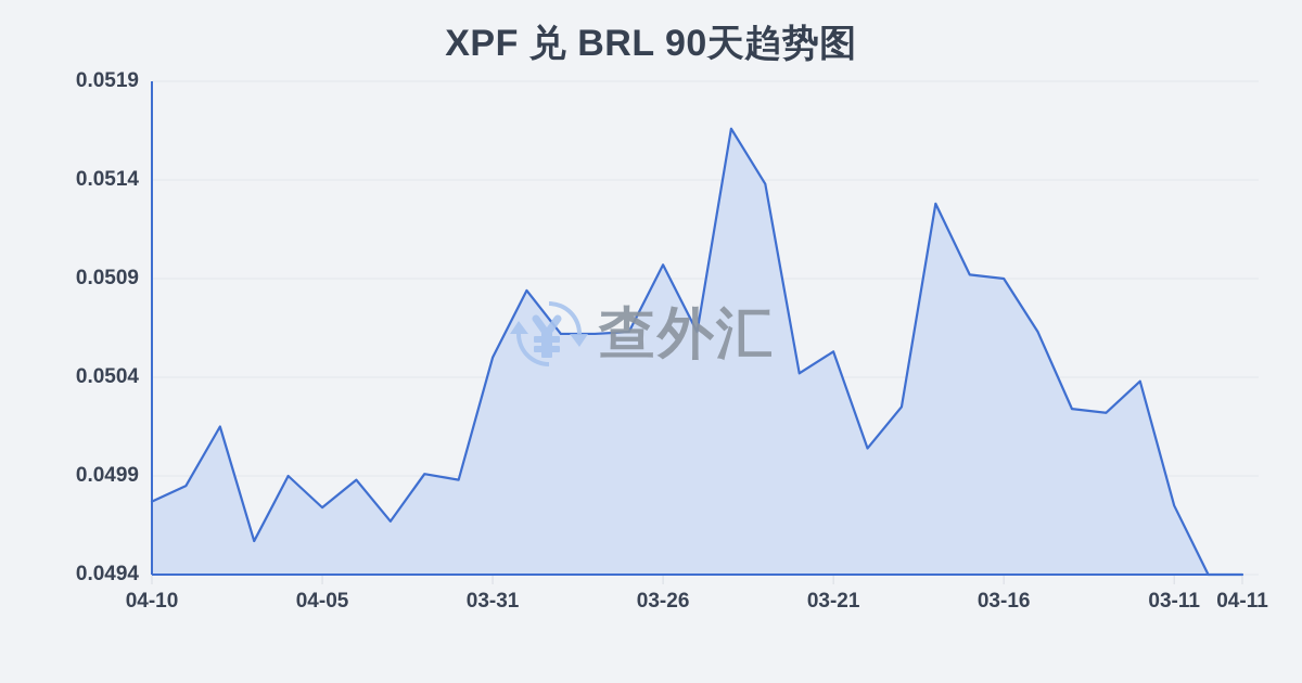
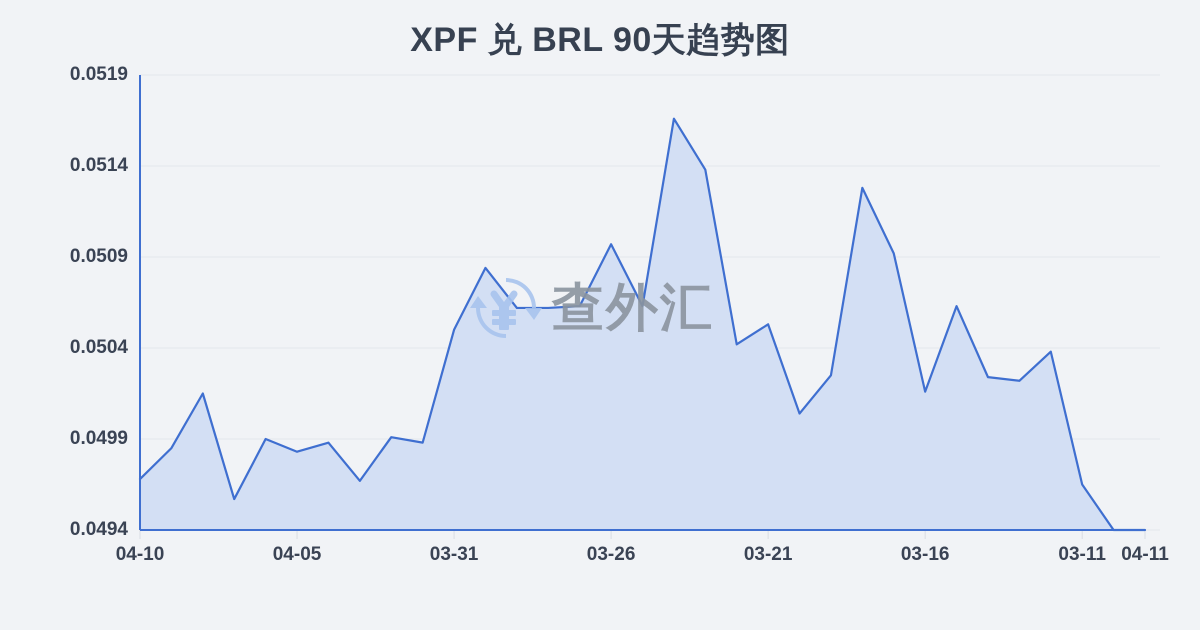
04-10: 0.04977 -> 0.04968
04-05: 0.04974 -> 0.04983
03-16: 0.05090 -> 0.05016
03-11: 0.04975 -> 0.04965
